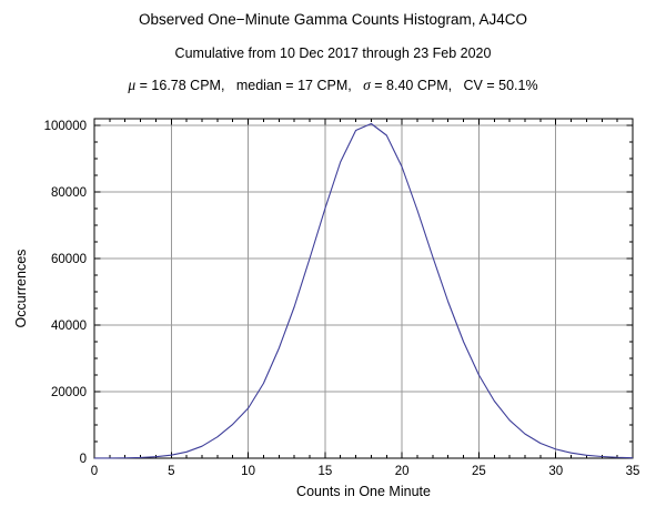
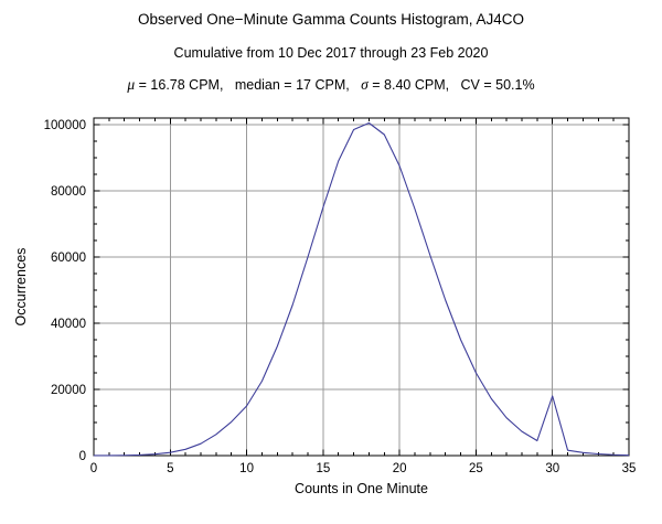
30: 3000 -> 18000
